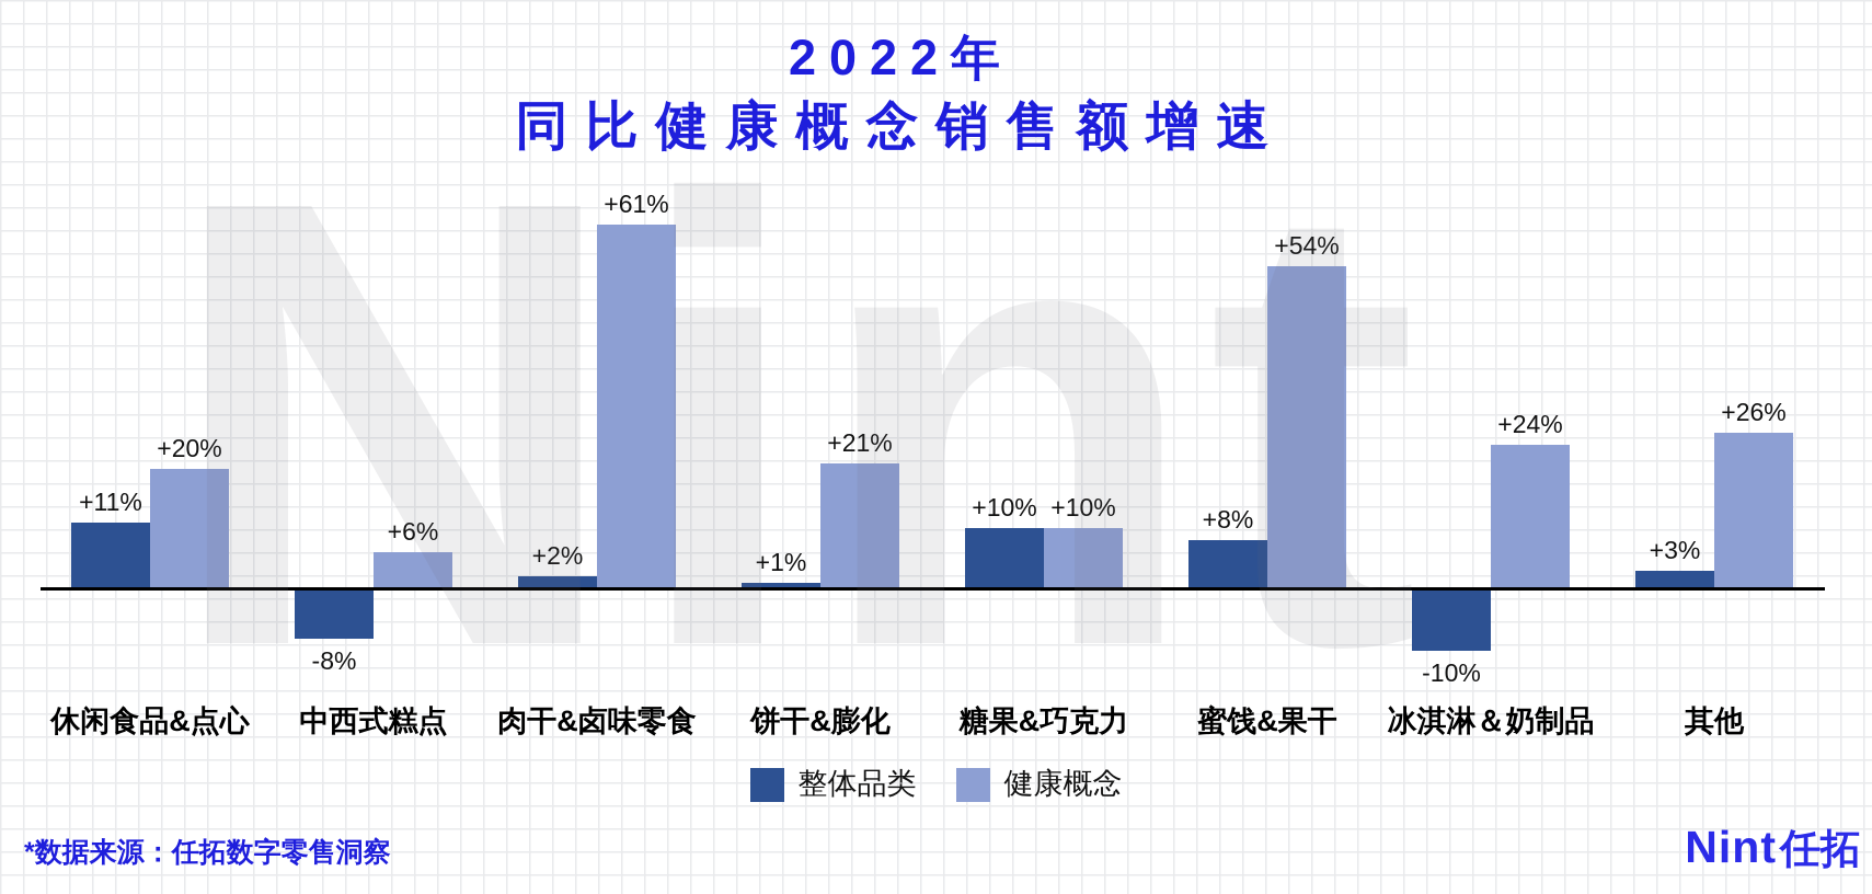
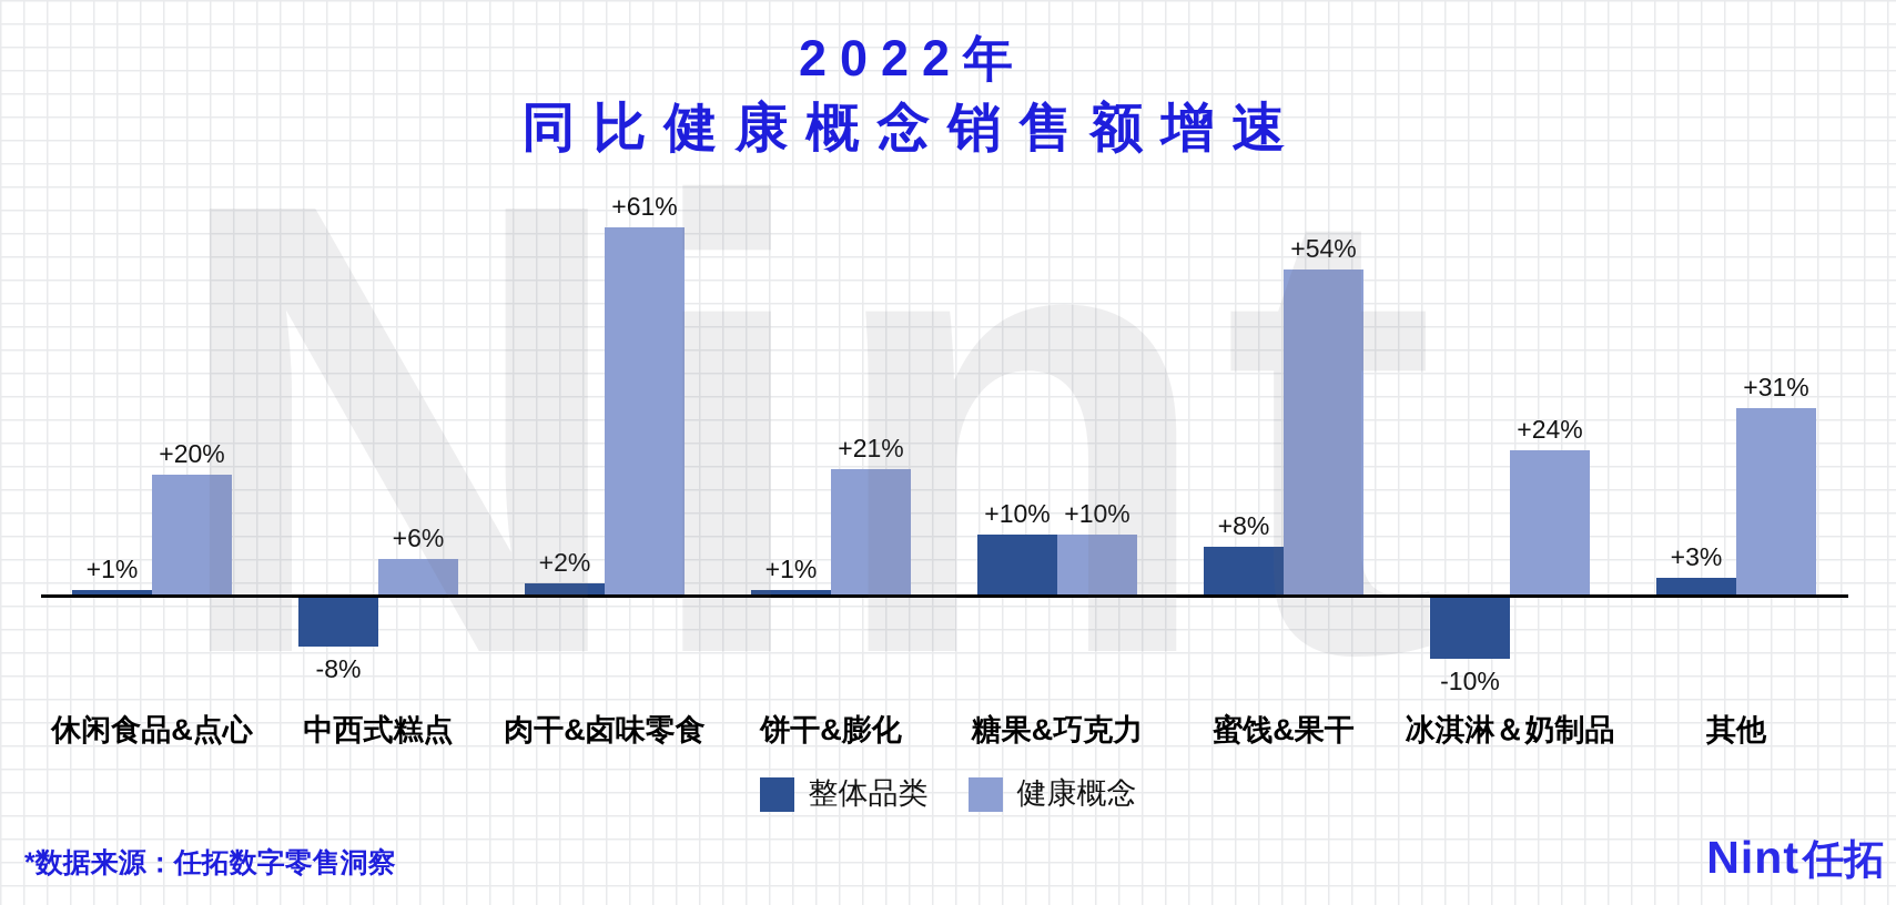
整体品类/休闲食品&点心: +11% -> +1%
健康概念/其他: +26% -> +31%
